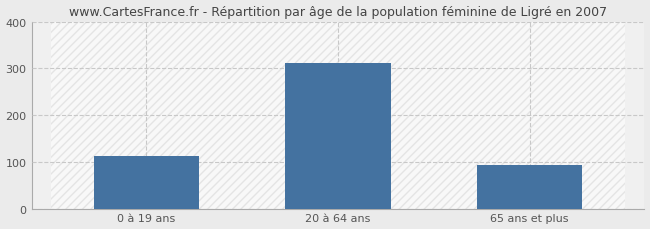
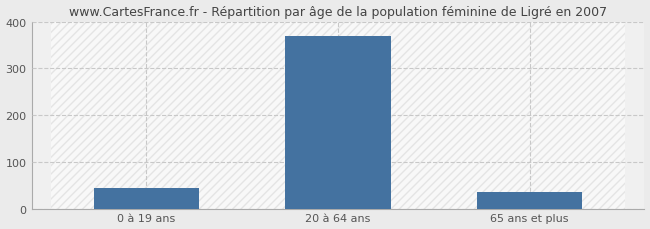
0 à 19 ans: 112 -> 45
20 à 64 ans: 312 -> 370
65 ans et plus: 93 -> 35
